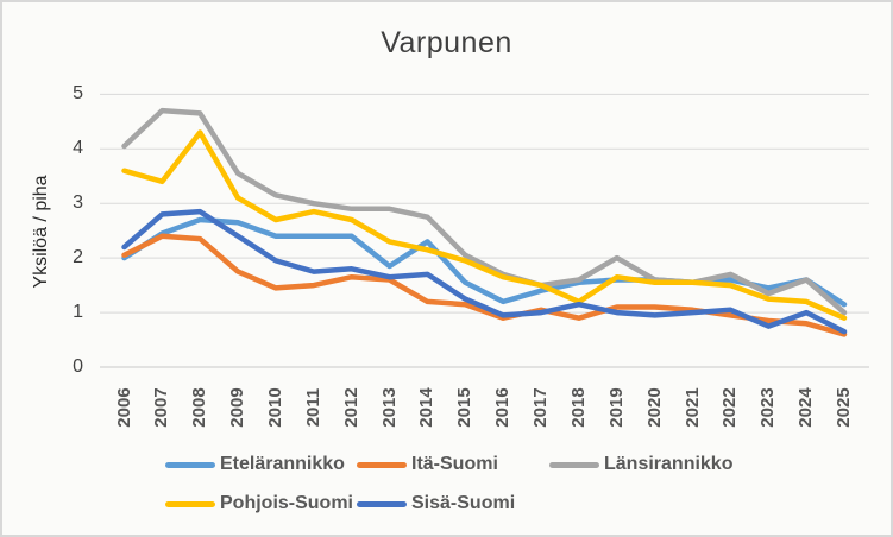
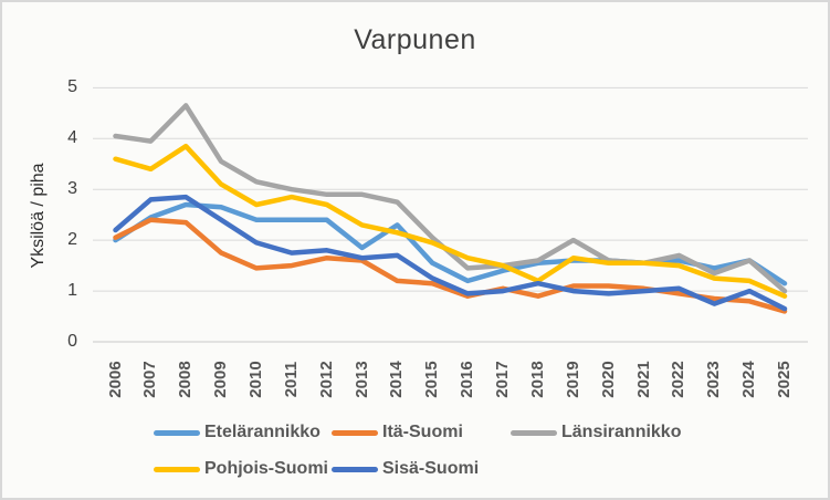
Länsirannikko/2007: 4.7 -> 4.0
Pohjois-Suomi/2008: 4.3 -> 3.9
Länsirannikko/2016: 1.7 -> 1.4
